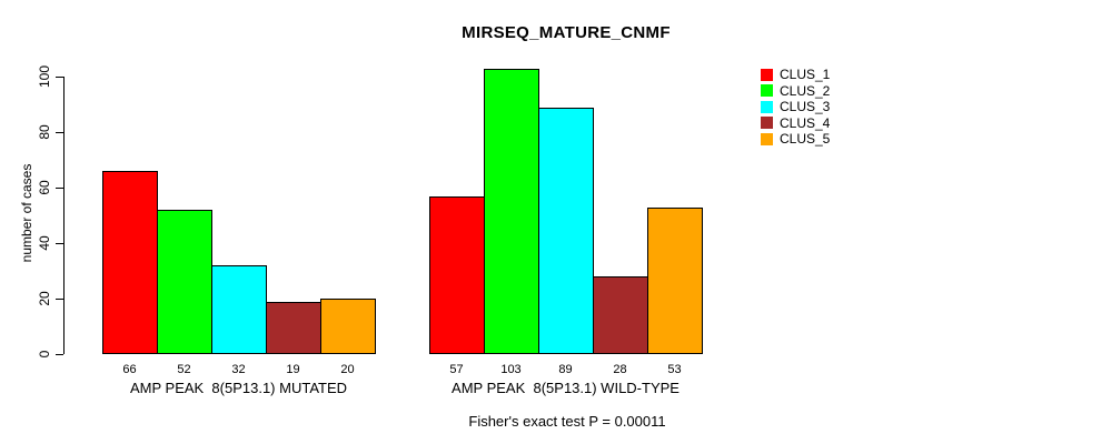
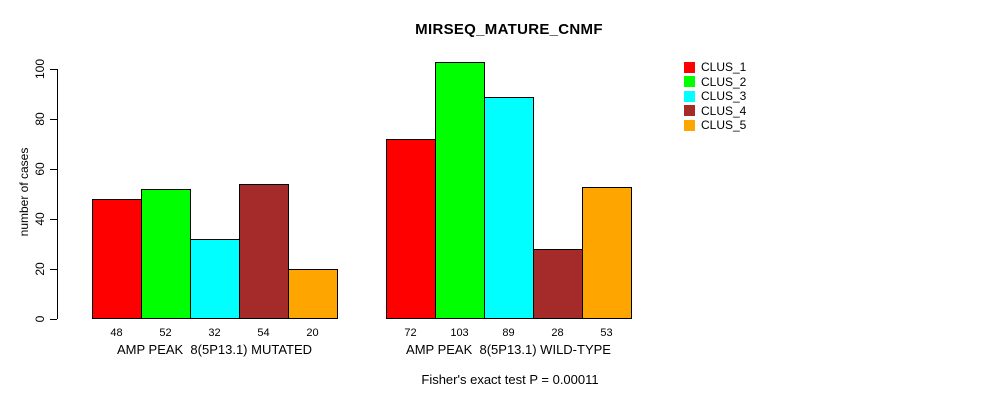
CLUS_1/AMP PEAK 8(5P13.1) MUTATED: 66 -> 48
CLUS_4/AMP PEAK 8(5P13.1) MUTATED: 19 -> 54
CLUS_1/AMP PEAK 8(5P13.1) WILD-TYPE: 57 -> 72
